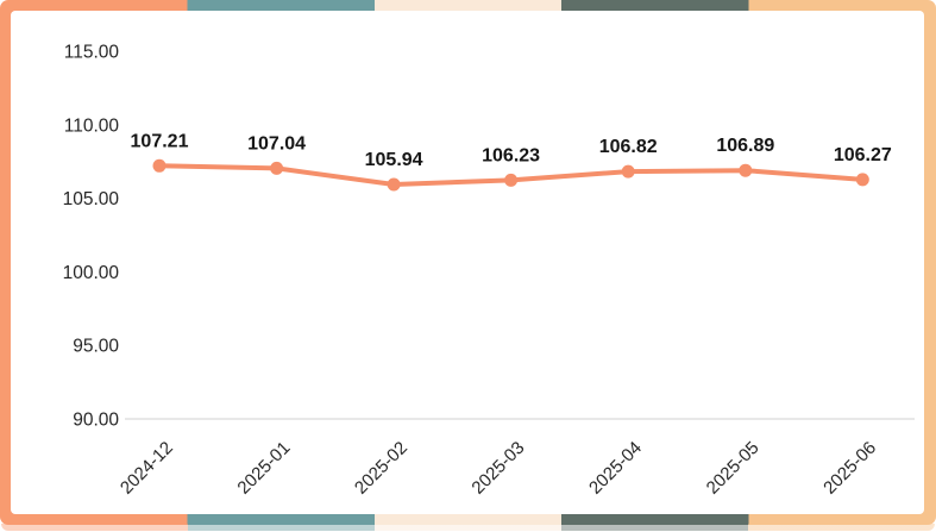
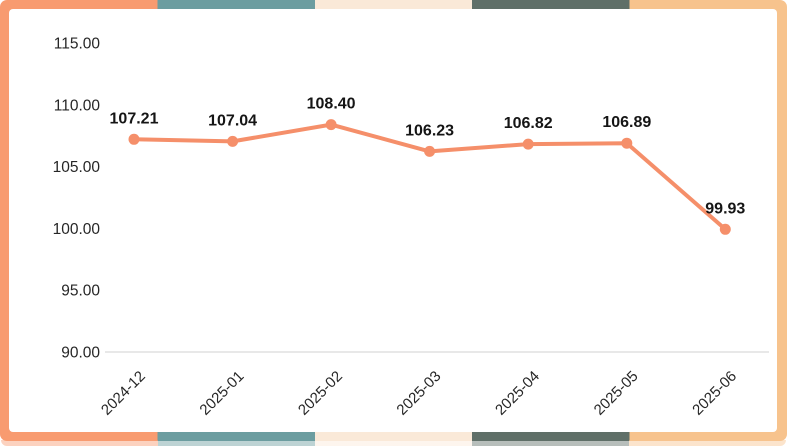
2025-02: 105.94 -> 108.40
2025-06: 106.27 -> 99.93
